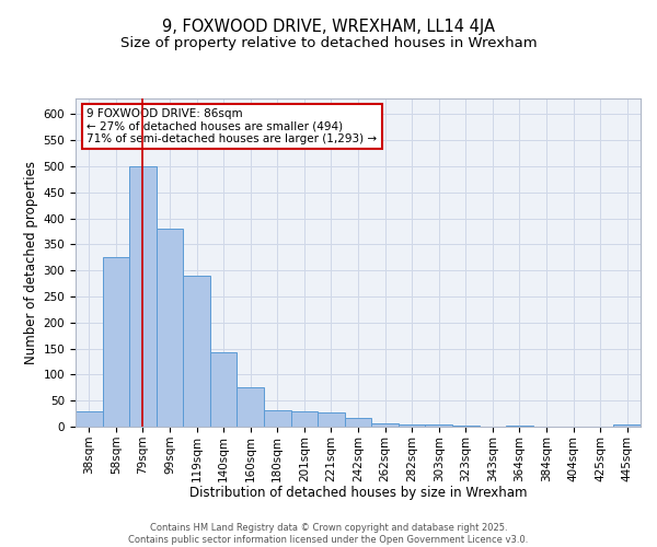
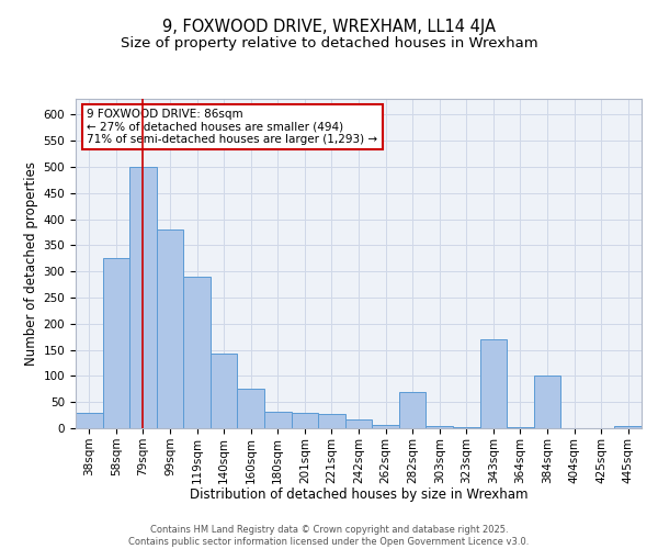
282sqm: 4 -> 70
343sqm: 1 -> 170
384sqm: 1 -> 100
